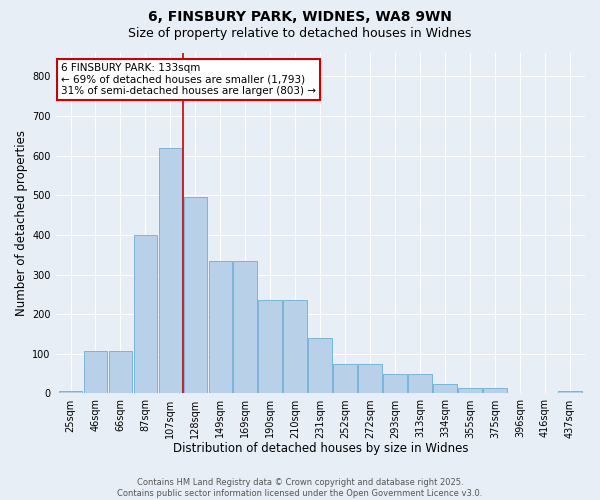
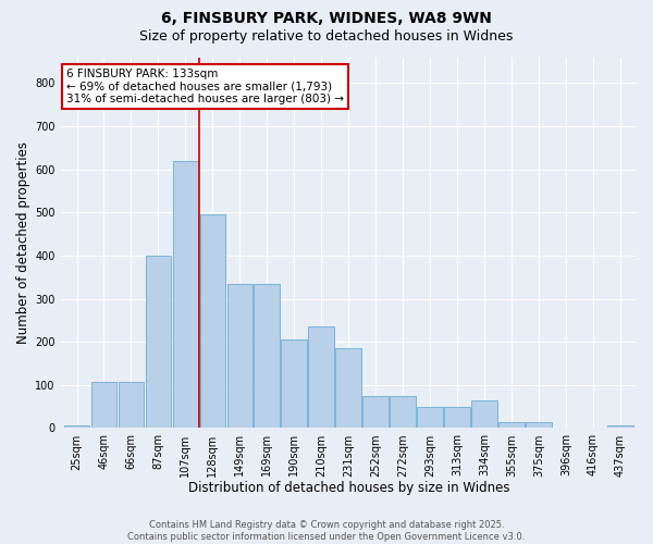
190sqm: 235 -> 205
231sqm: 140 -> 185
334sqm: 25 -> 65
